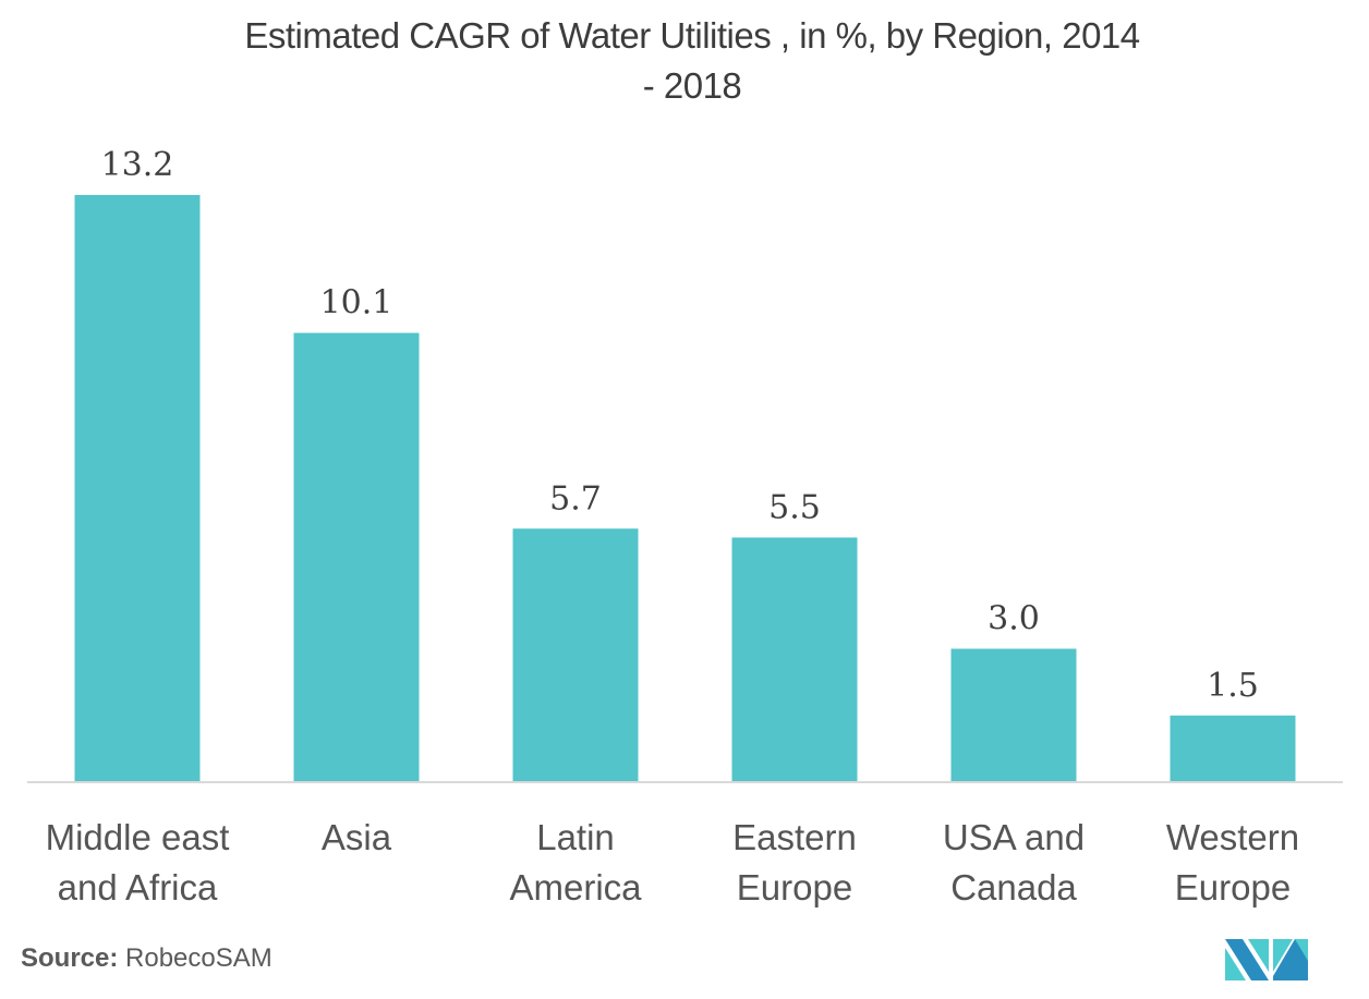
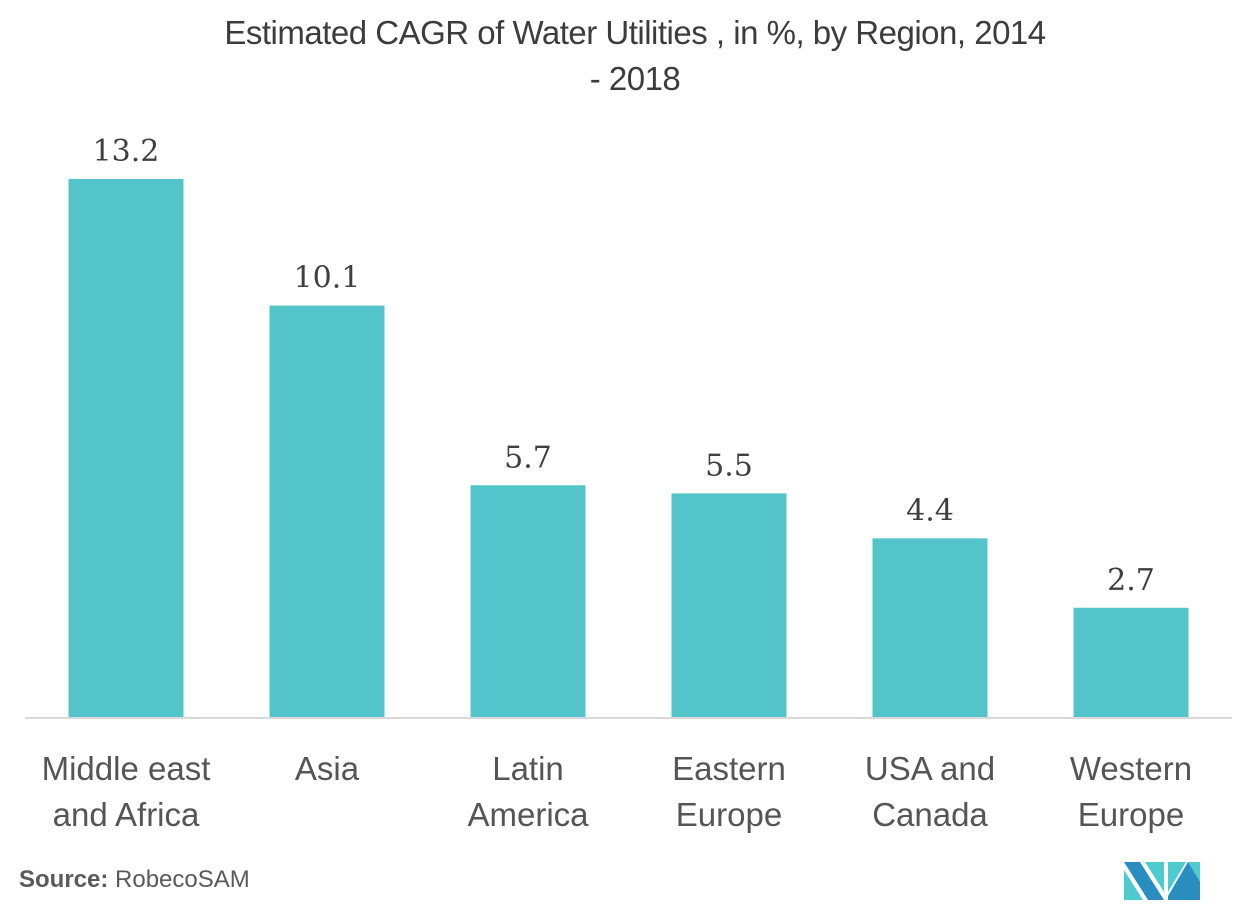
USA and Canada: 3.0 -> 4.4
Western Europe: 1.5 -> 2.7
